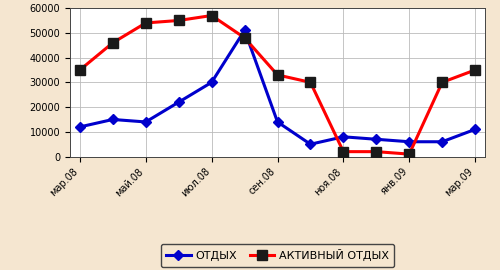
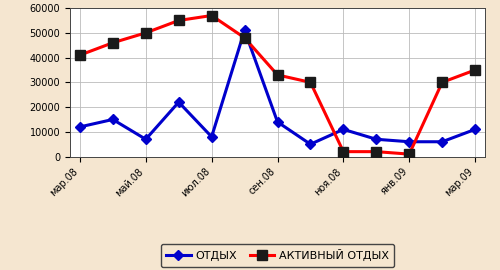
АКТИВНЫЙ ОТДЫХ/мар.08: 35000 -> 41000
ОТДЫХ/май.08: 14000 -> 7000
АКТИВНЫЙ ОТДЫХ/май.08: 54000 -> 50000
ОТДЫХ/июл.08: 30000 -> 8000
ОТДЫХ/ноя.08: 8000 -> 11000
